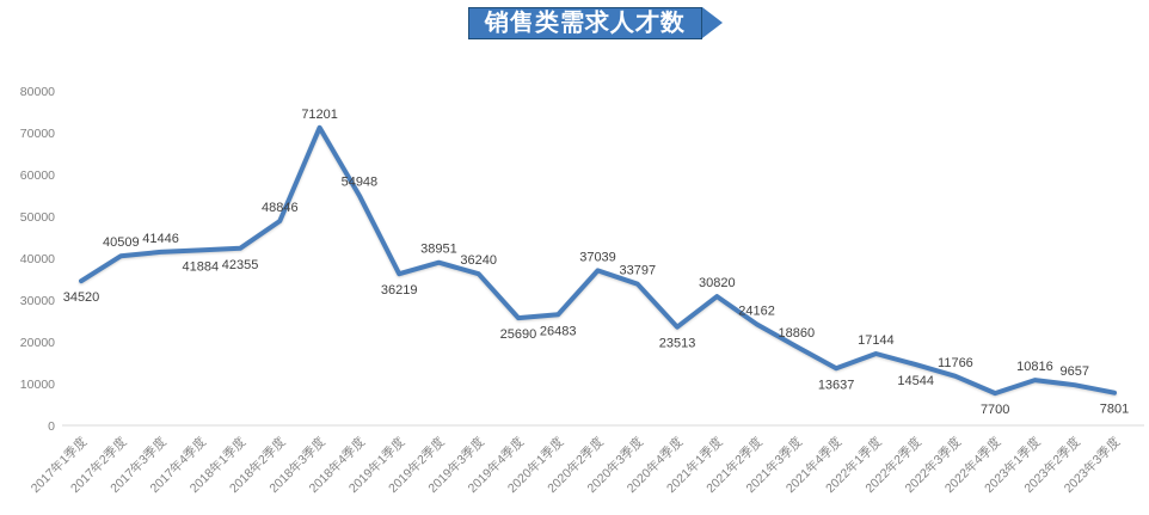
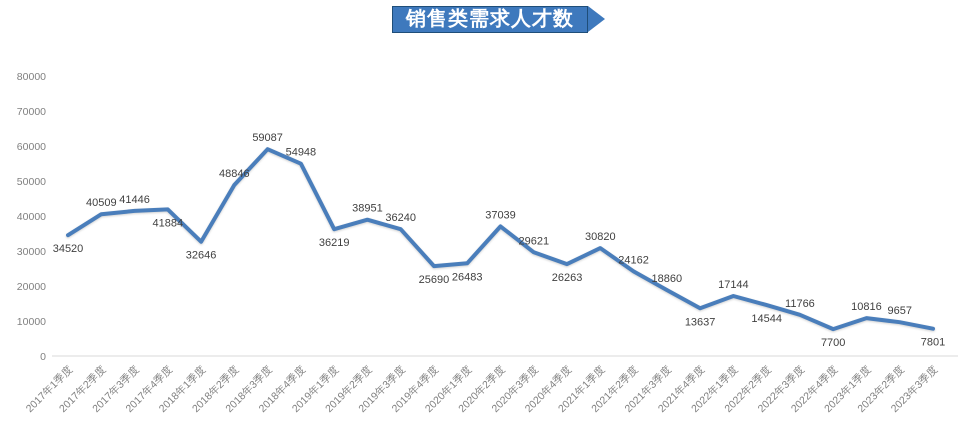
2018年1季度: 42355 -> 32646
2018年3季度: 71201 -> 59087
2020年3季度: 33797 -> 29621
2020年4季度: 23513 -> 26263
